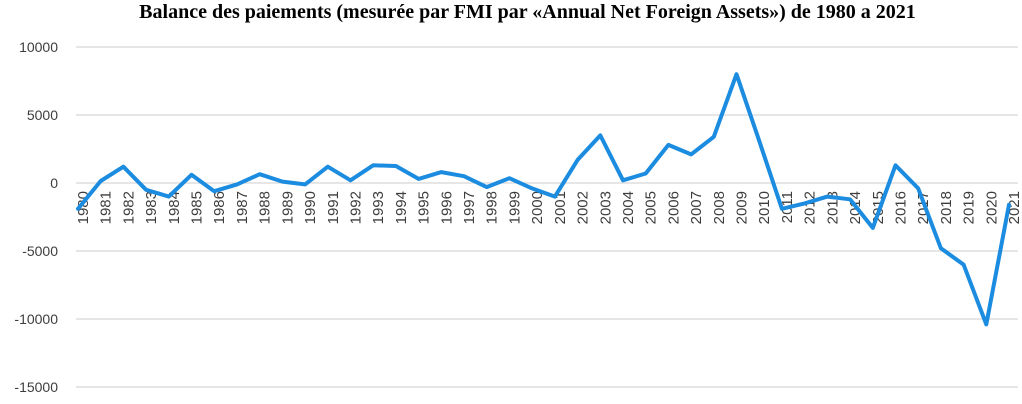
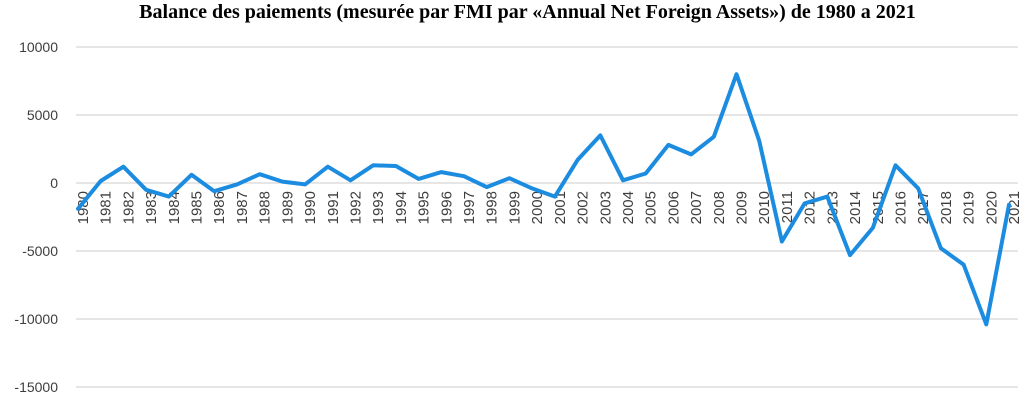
2011: -1900 -> -4300
2014: -1200 -> -5300
